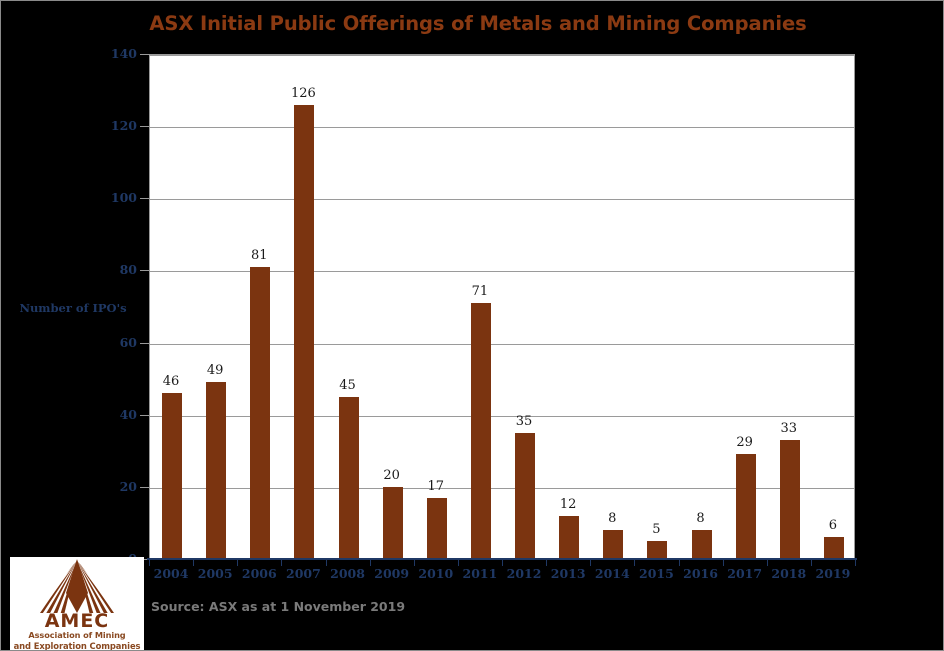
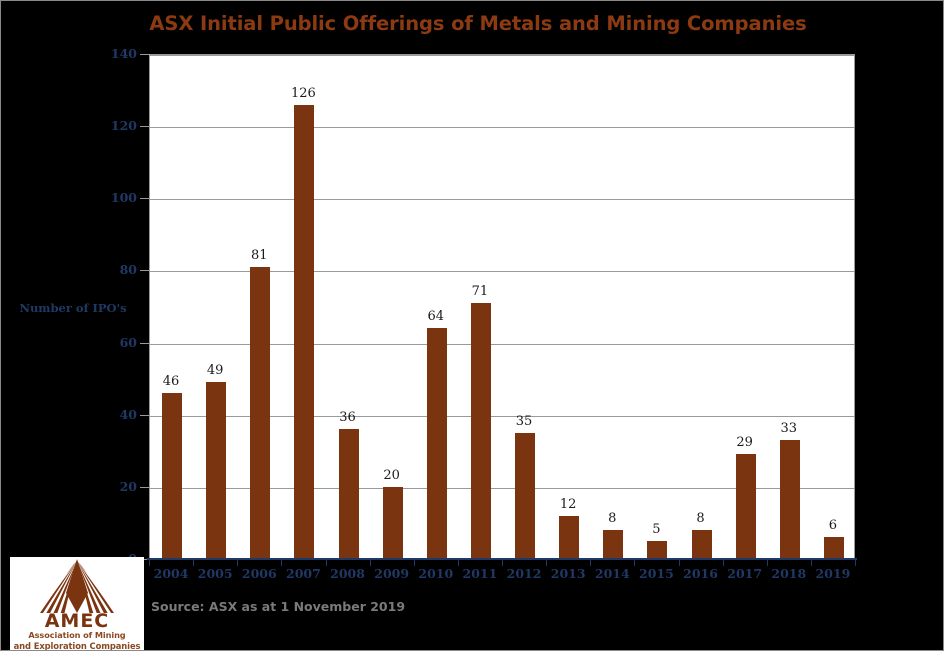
2008: 45 -> 36
2010: 17 -> 64
